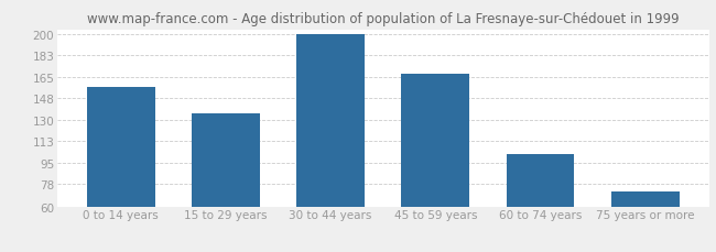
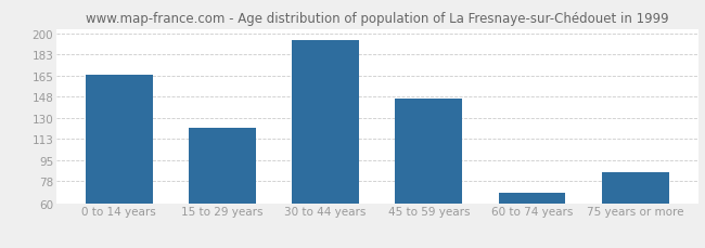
0 to 14 years: 157 -> 166
15 to 29 years: 136 -> 122
30 to 44 years: 200 -> 195
45 to 59 years: 168 -> 146
60 to 74 years: 103 -> 69
75 years or more: 72 -> 86
